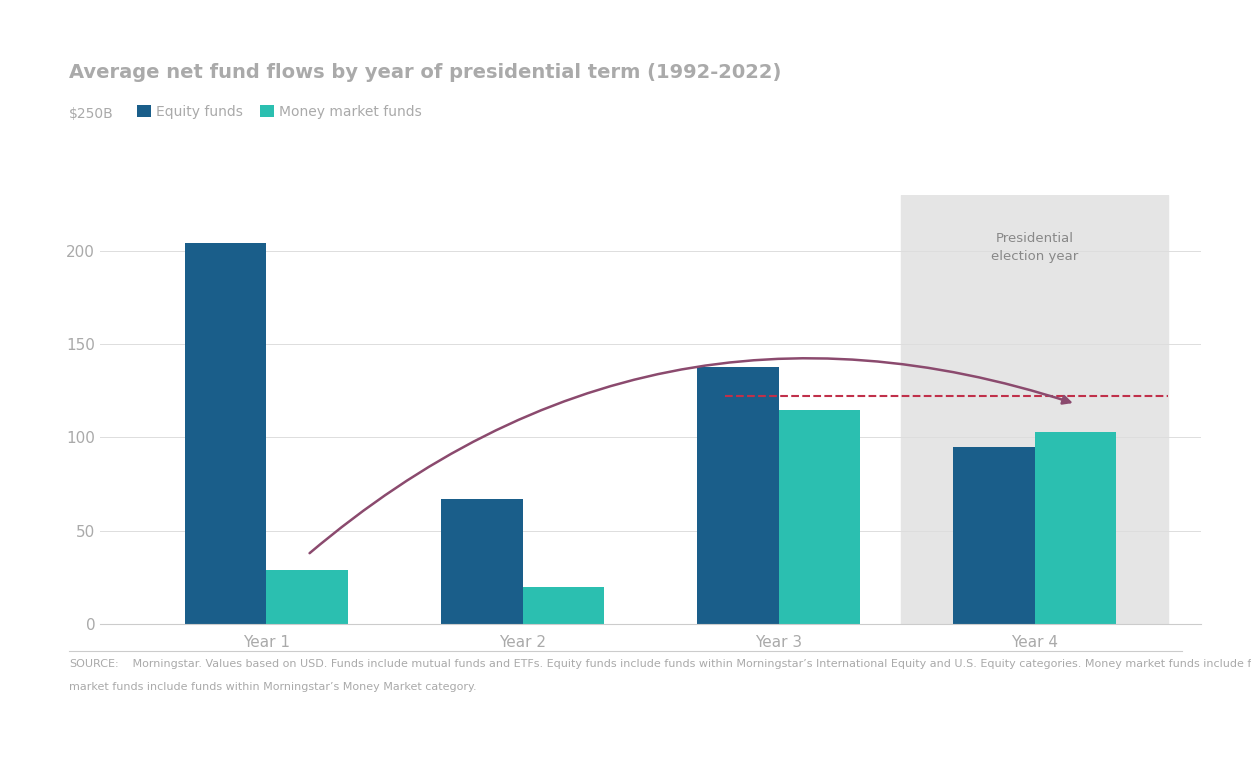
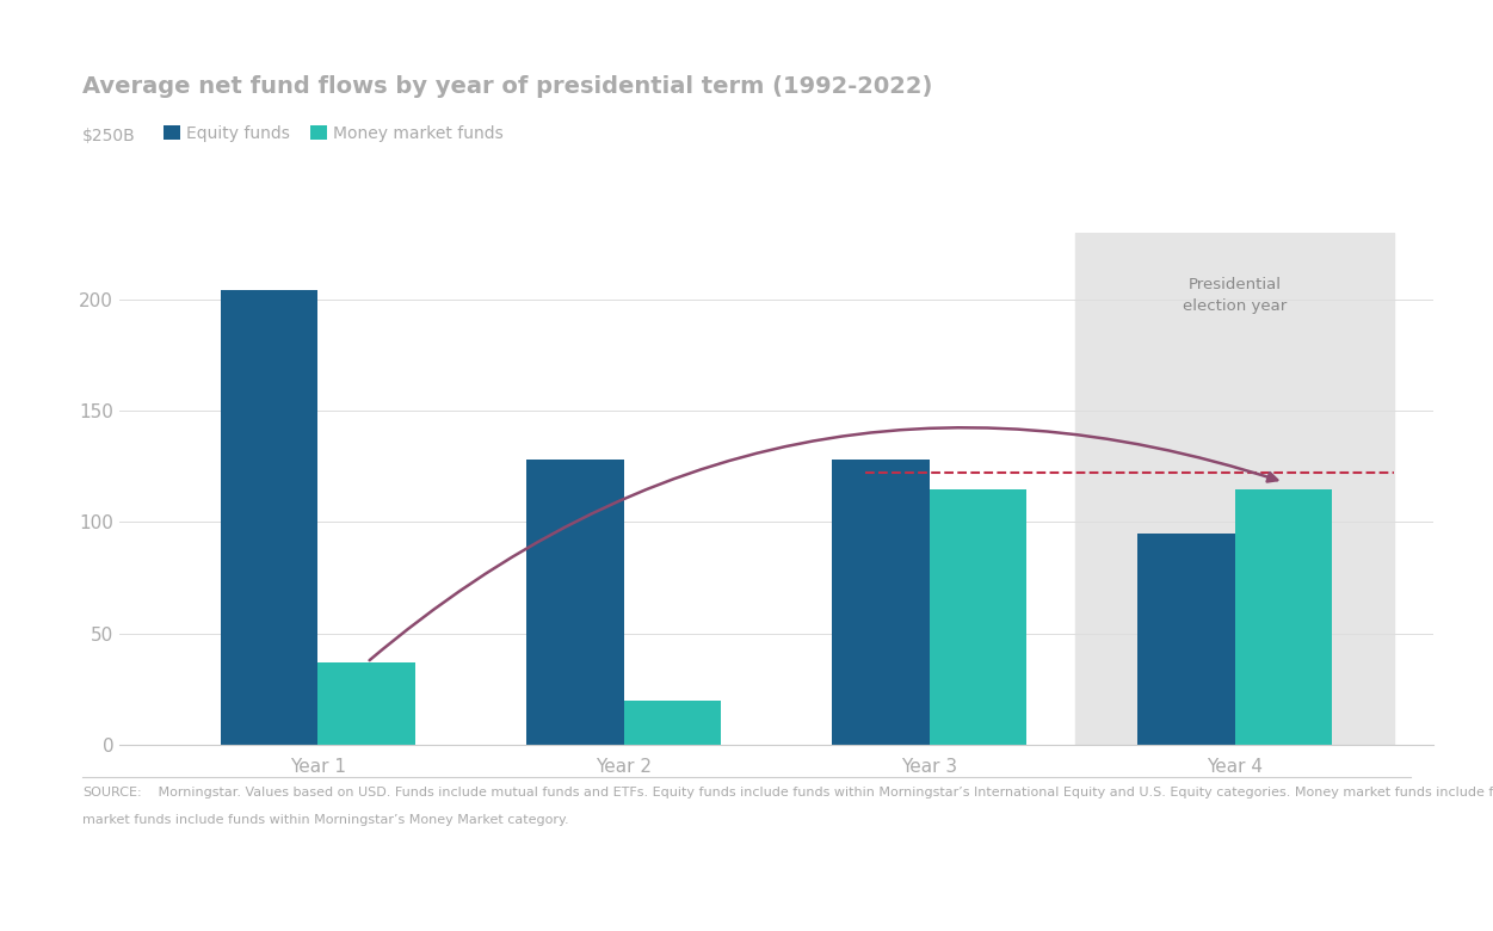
Money market funds/Year 1: 29 -> 37
Equity funds/Year 2: 67 -> 128
Equity funds/Year 3: 138 -> 128
Money market funds/Year 4: 103 -> 115
